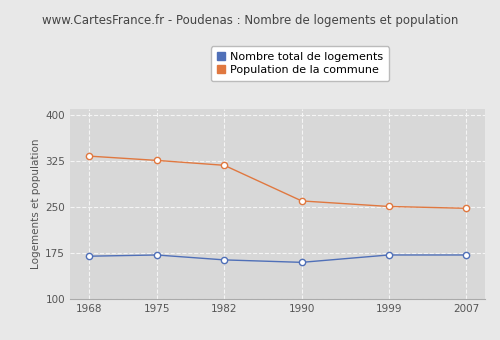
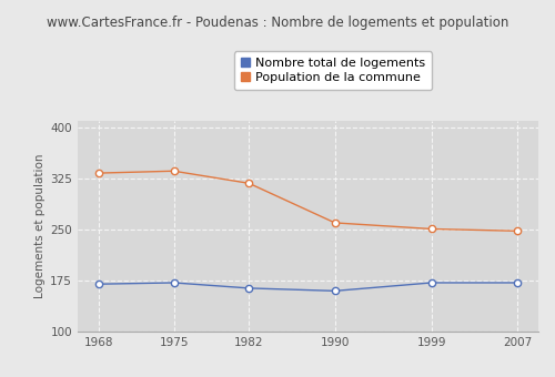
Population de la commune/1975: 326 -> 336
